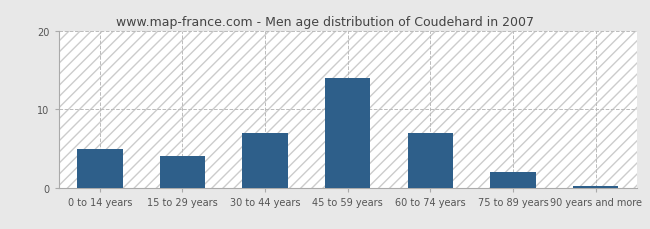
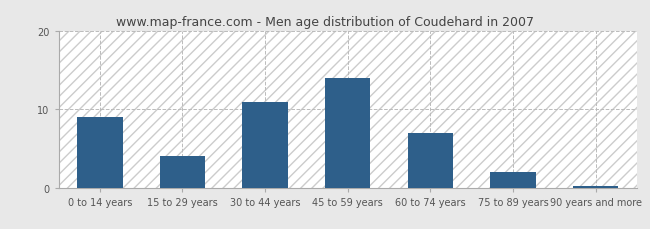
0 to 14 years: 5.0 -> 9.0
30 to 44 years: 7.0 -> 11.0
